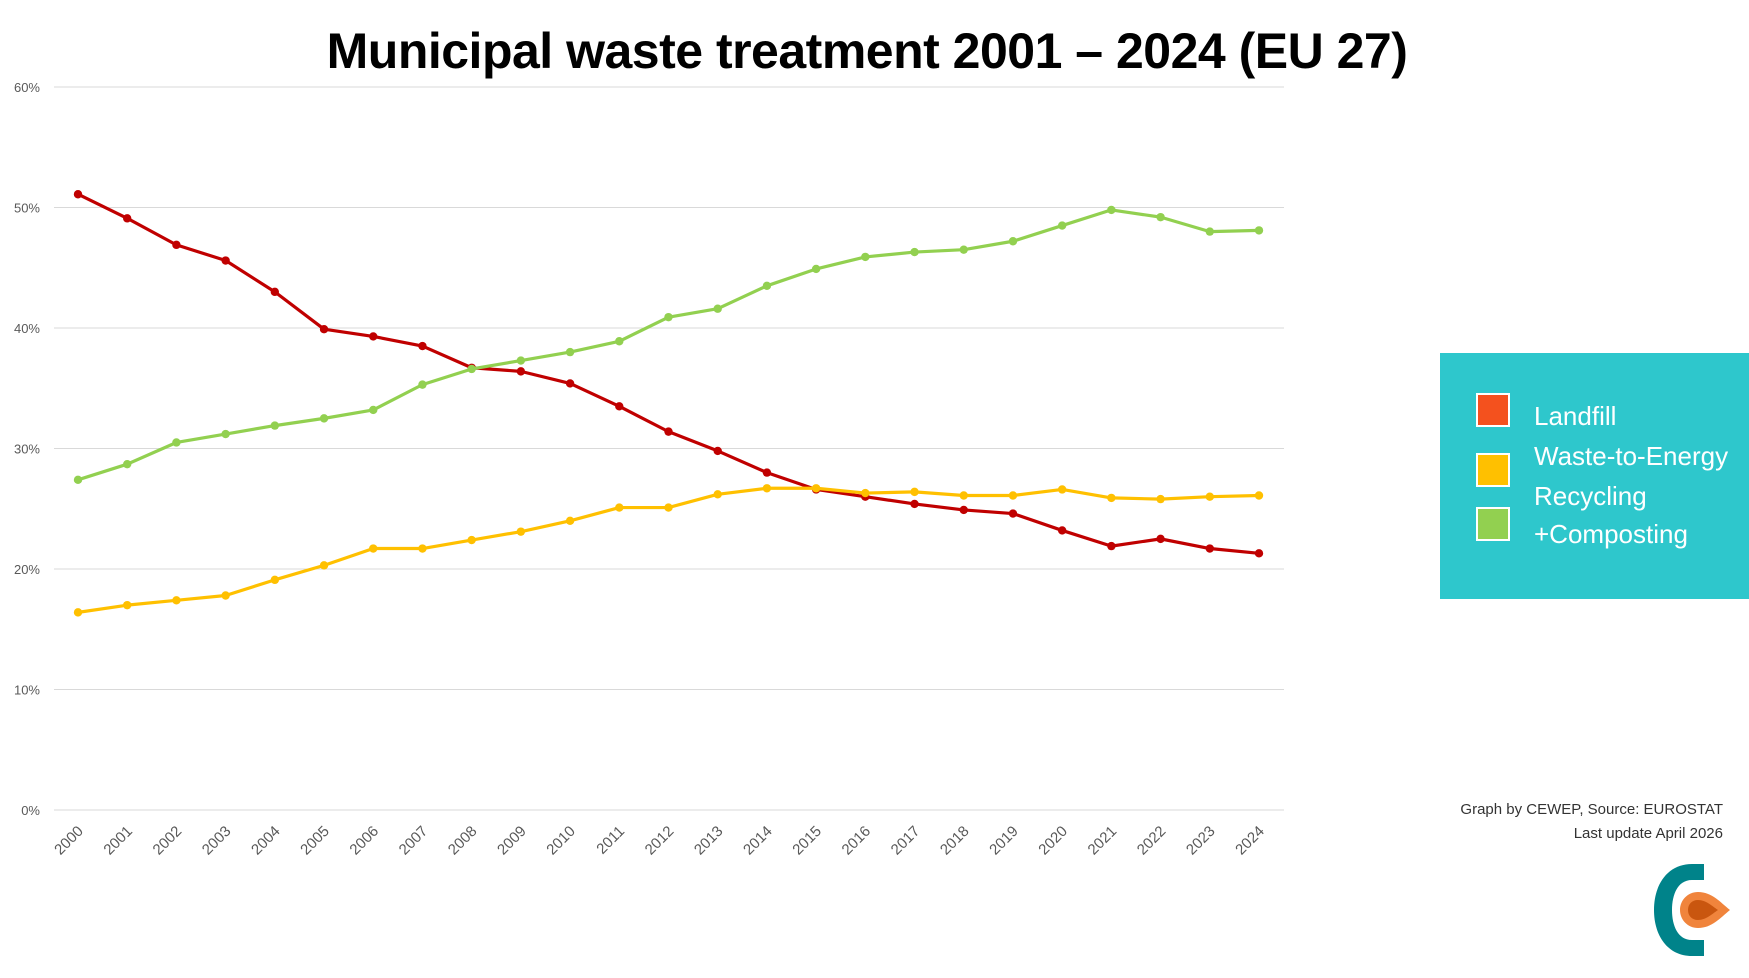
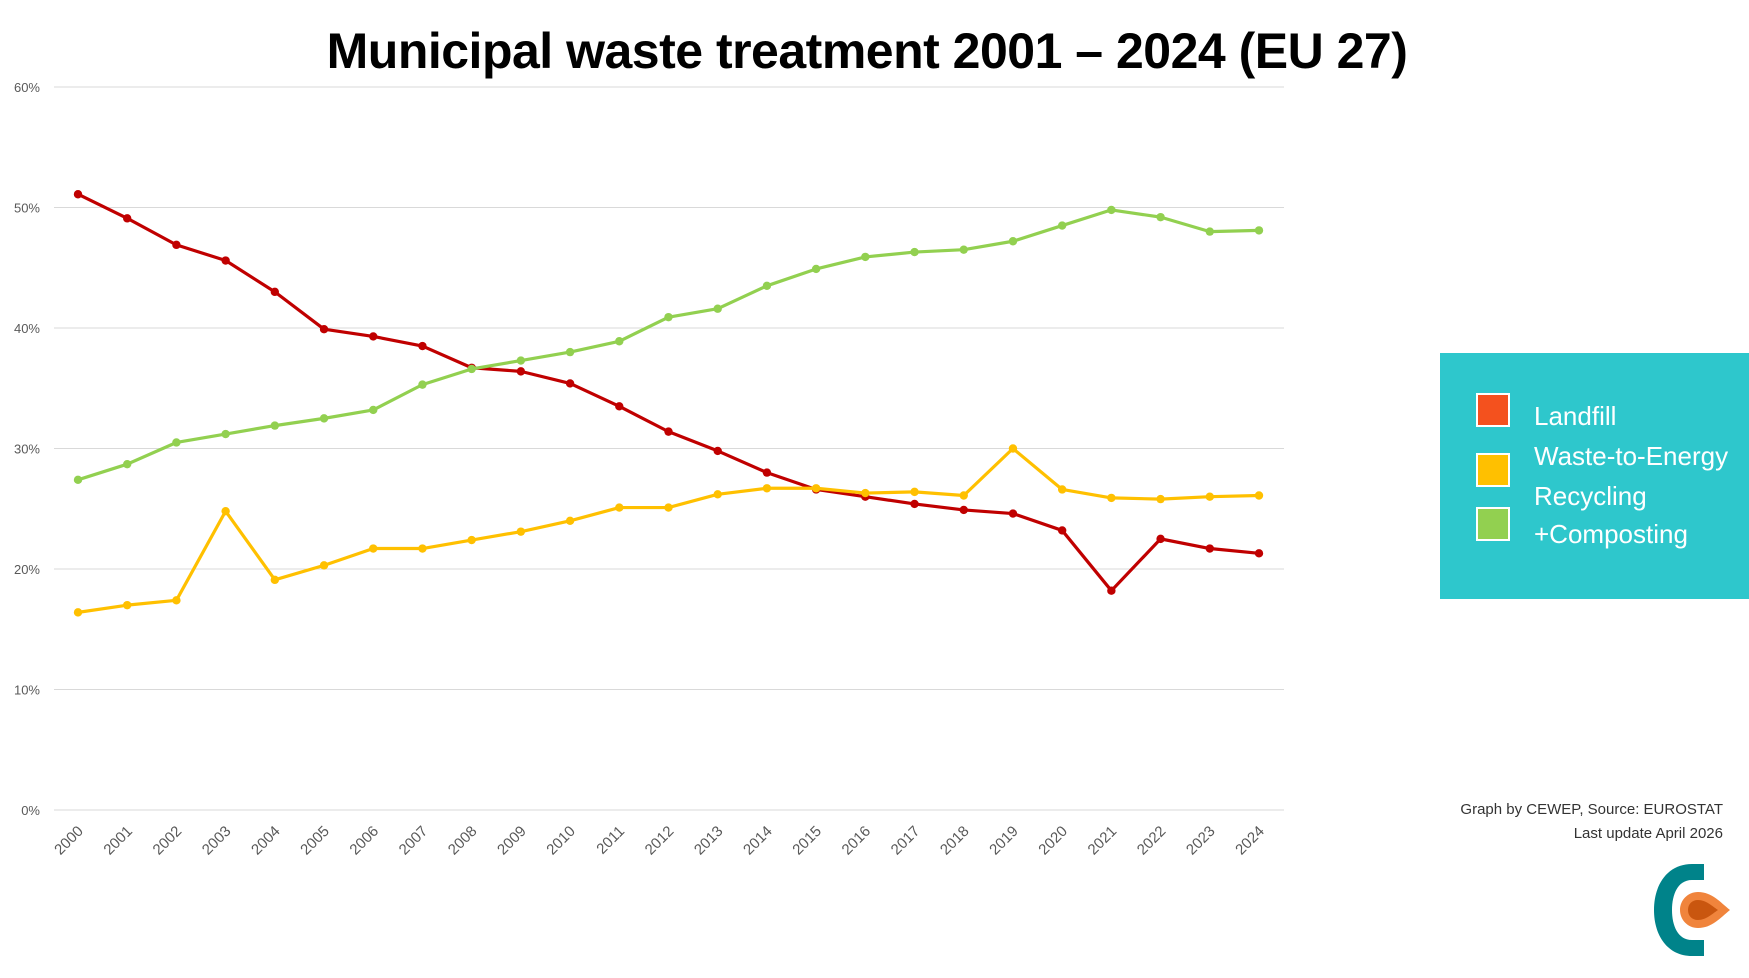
Waste-to-Energy/2003: 17.8% -> 24.8%
Waste-to-Energy/2019: 26.1% -> 30.0%
Landfill/2021: 21.9% -> 18.2%
